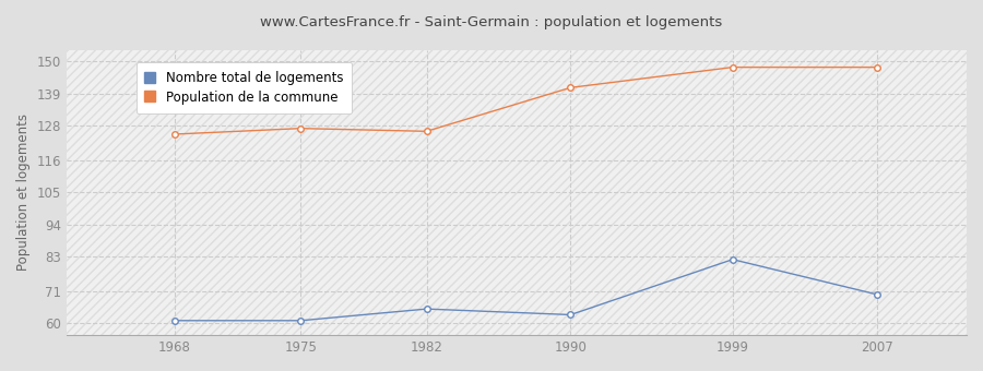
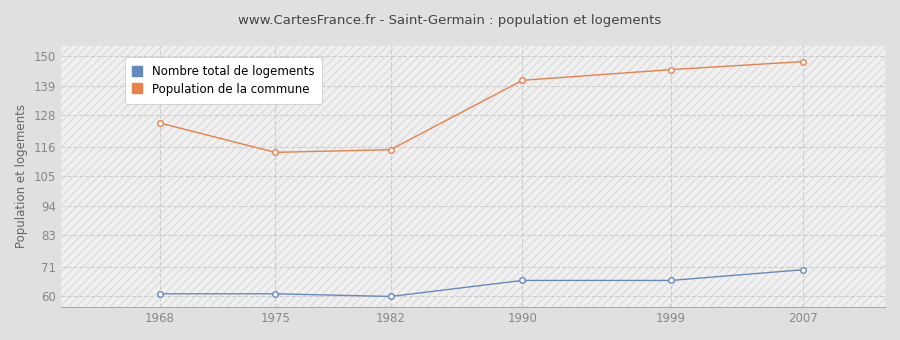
Population de la commune/1975: 127 -> 114
Nombre total de logements/1982: 65 -> 60
Population de la commune/1982: 126 -> 115
Nombre total de logements/1990: 63 -> 66
Nombre total de logements/1999: 82 -> 66
Population de la commune/1999: 148 -> 145
